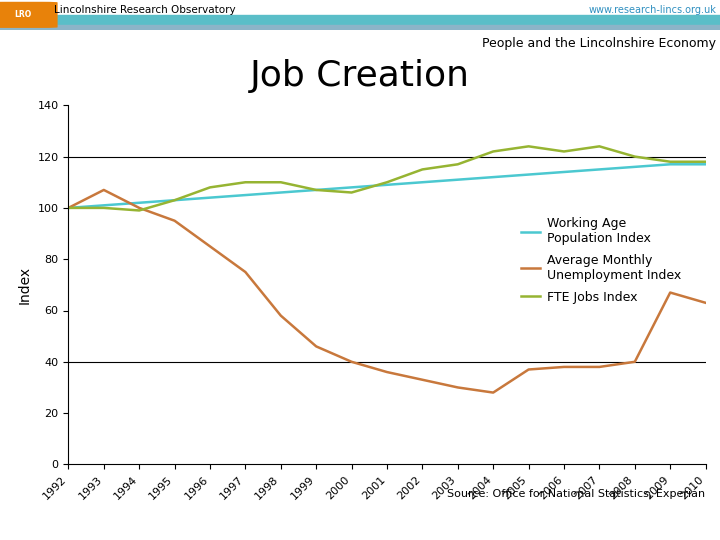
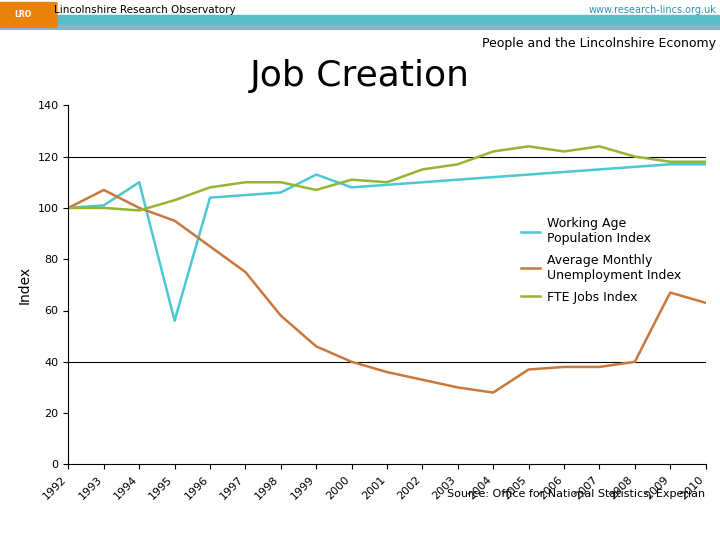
Working Age Population Index/1994: 102 -> 110
Working Age Population Index/1995: 103 -> 56
Working Age Population Index/1999: 107 -> 113
FTE Jobs Index/2000: 106 -> 111
